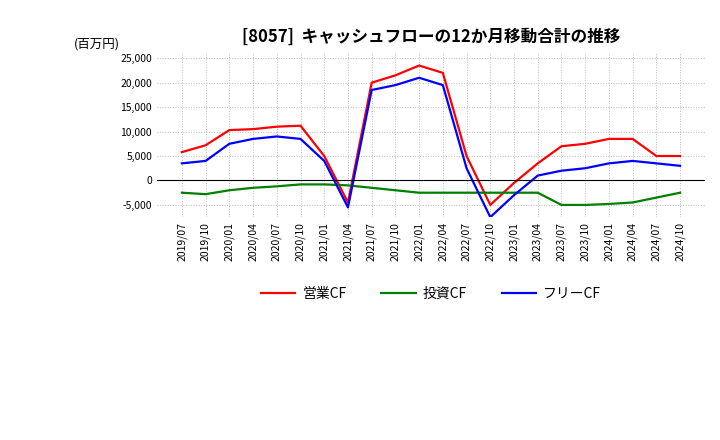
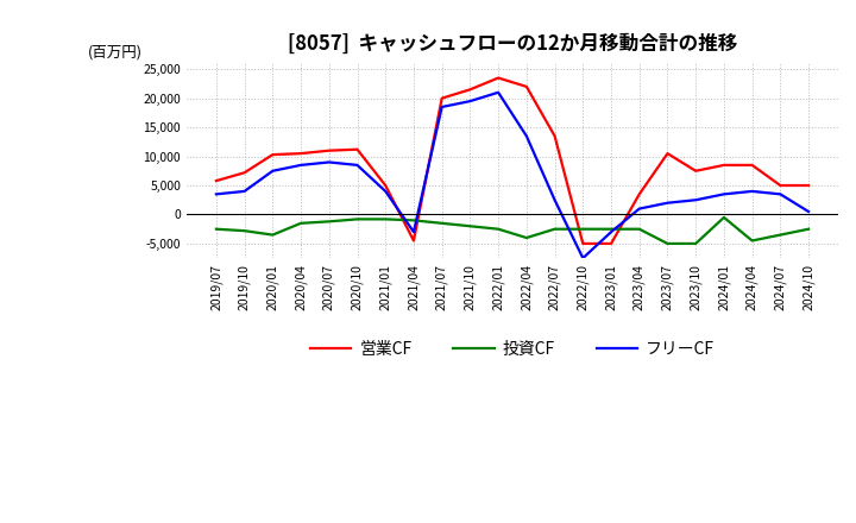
投資CF/2020/01: -2,000 -> -3,500
フリーCF/2021/04: -5,500 -> -3,000
投資CF/2022/04: -2,500 -> -4,000
フリーCF/2022/04: 19,500 -> 13,500
営業CF/2022/07: 5,000 -> 13,500
営業CF/2023/01: -500 -> -5,000
営業CF/2023/07: 7,000 -> 10,500
投資CF/2024/01: -4,800 -> -500
フリーCF/2024/10: 3,000 -> 500
